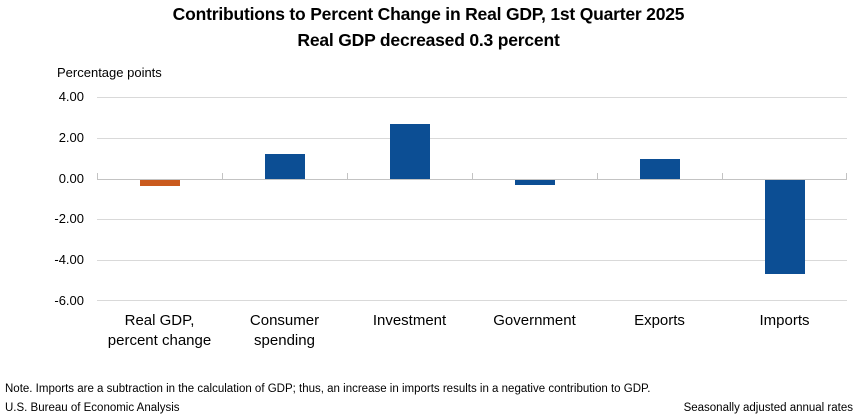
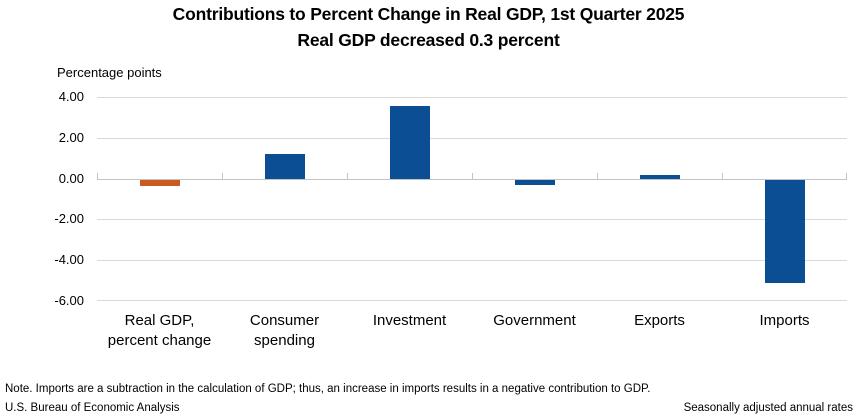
Investment: 2.7 -> 3.6
Exports: 1.0 -> 0.2
Imports: -4.6 -> -5.0
